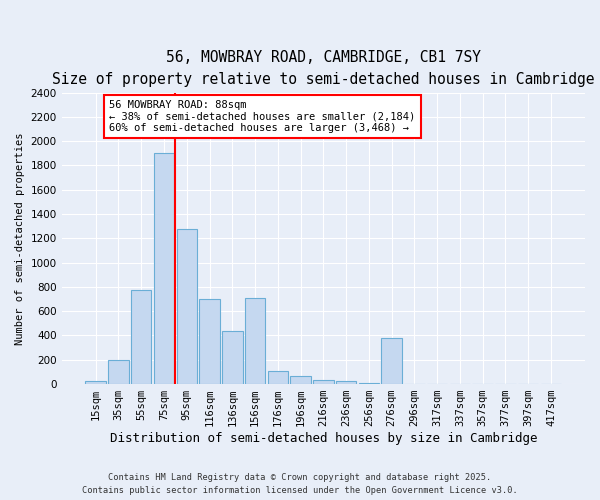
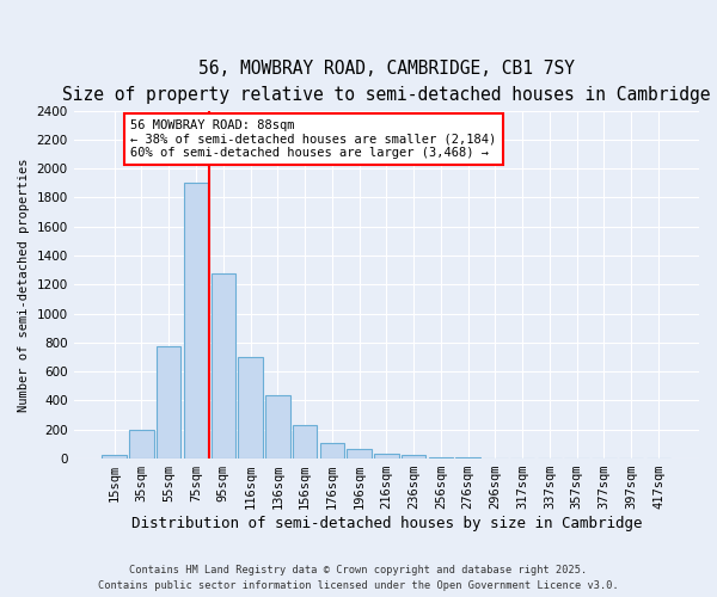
156sqm: 710 -> 230
276sqm: 380 -> 0
